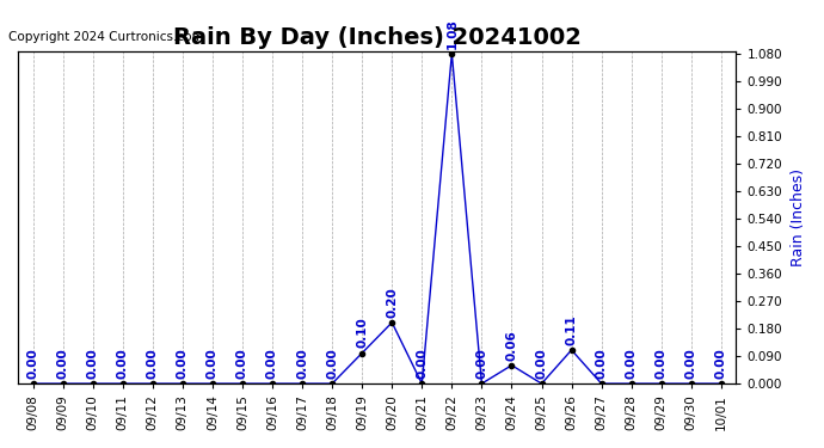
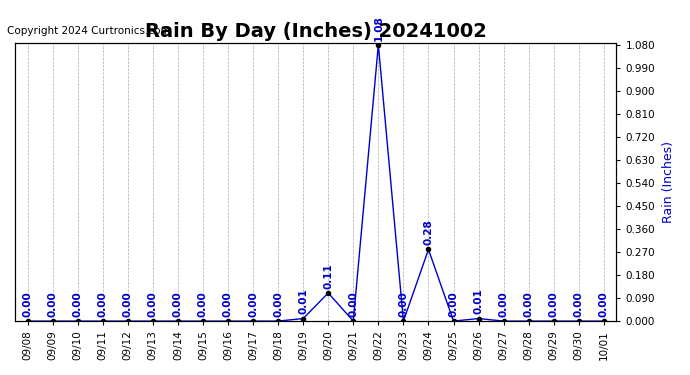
09/19: 0.10 -> 0.01
09/20: 0.20 -> 0.11
09/24: 0.06 -> 0.28
09/26: 0.11 -> 0.01
